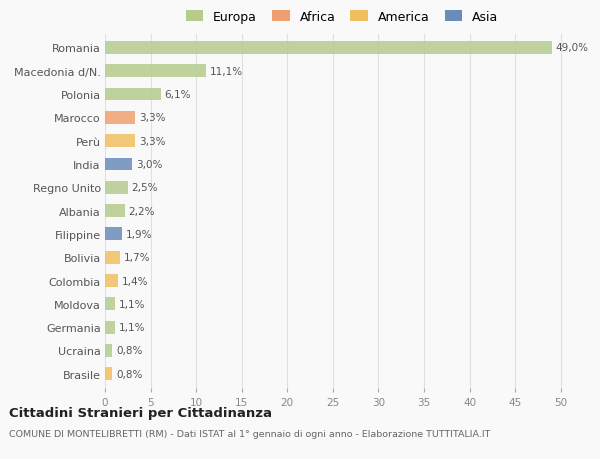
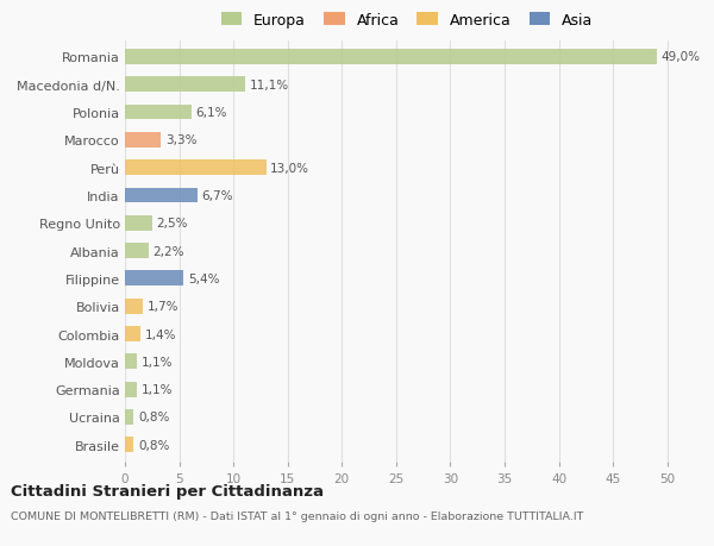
Perù: 3,3% -> 13,0%
India: 3,0% -> 6,7%
Filippine: 1,9% -> 5,4%
